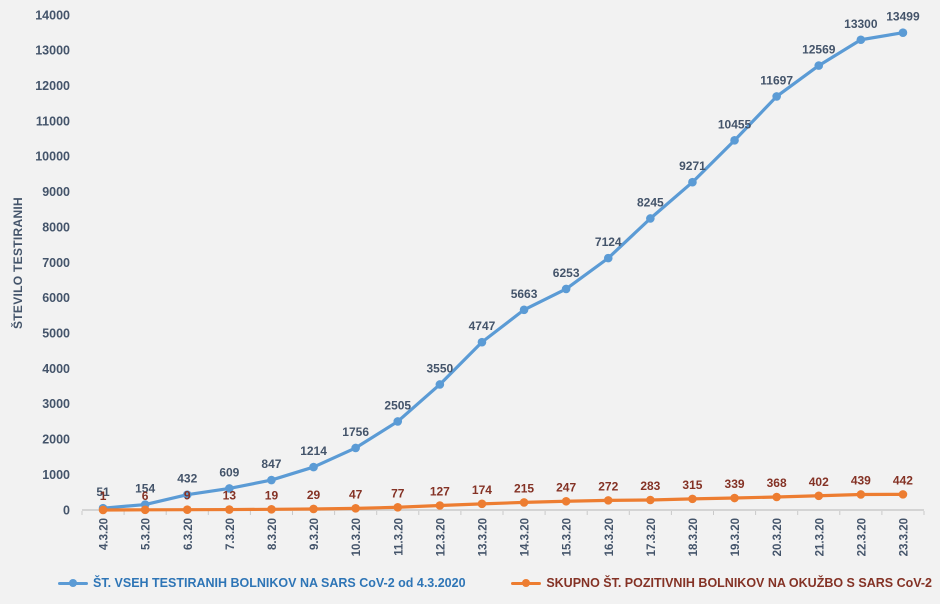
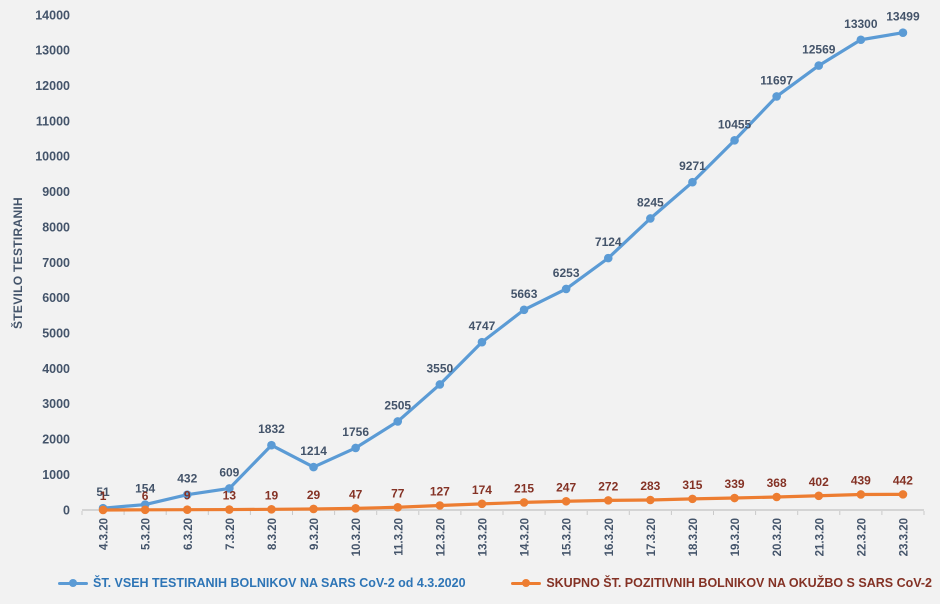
ŠT. VSEH TESTIRANIH BOLNIKOV NA SARS CoV-2 od 4.3.2020/8.3.20: 847 -> 1832
